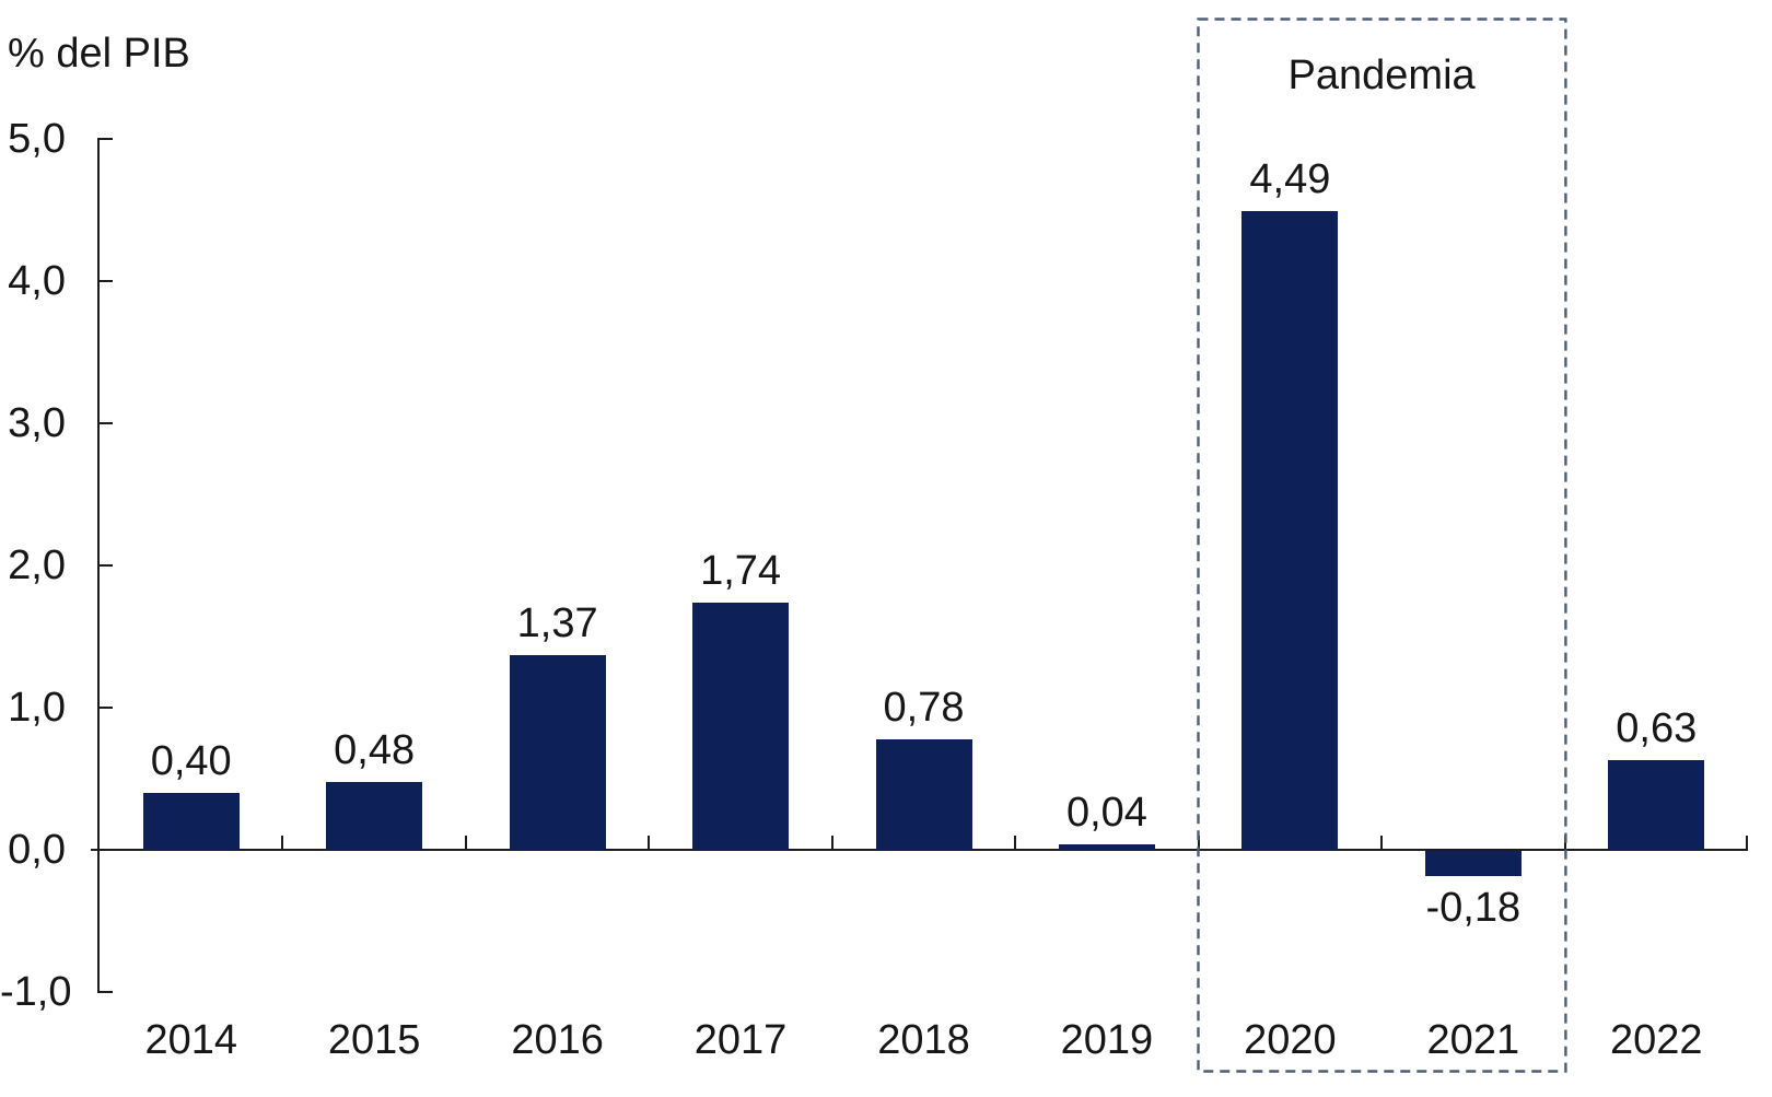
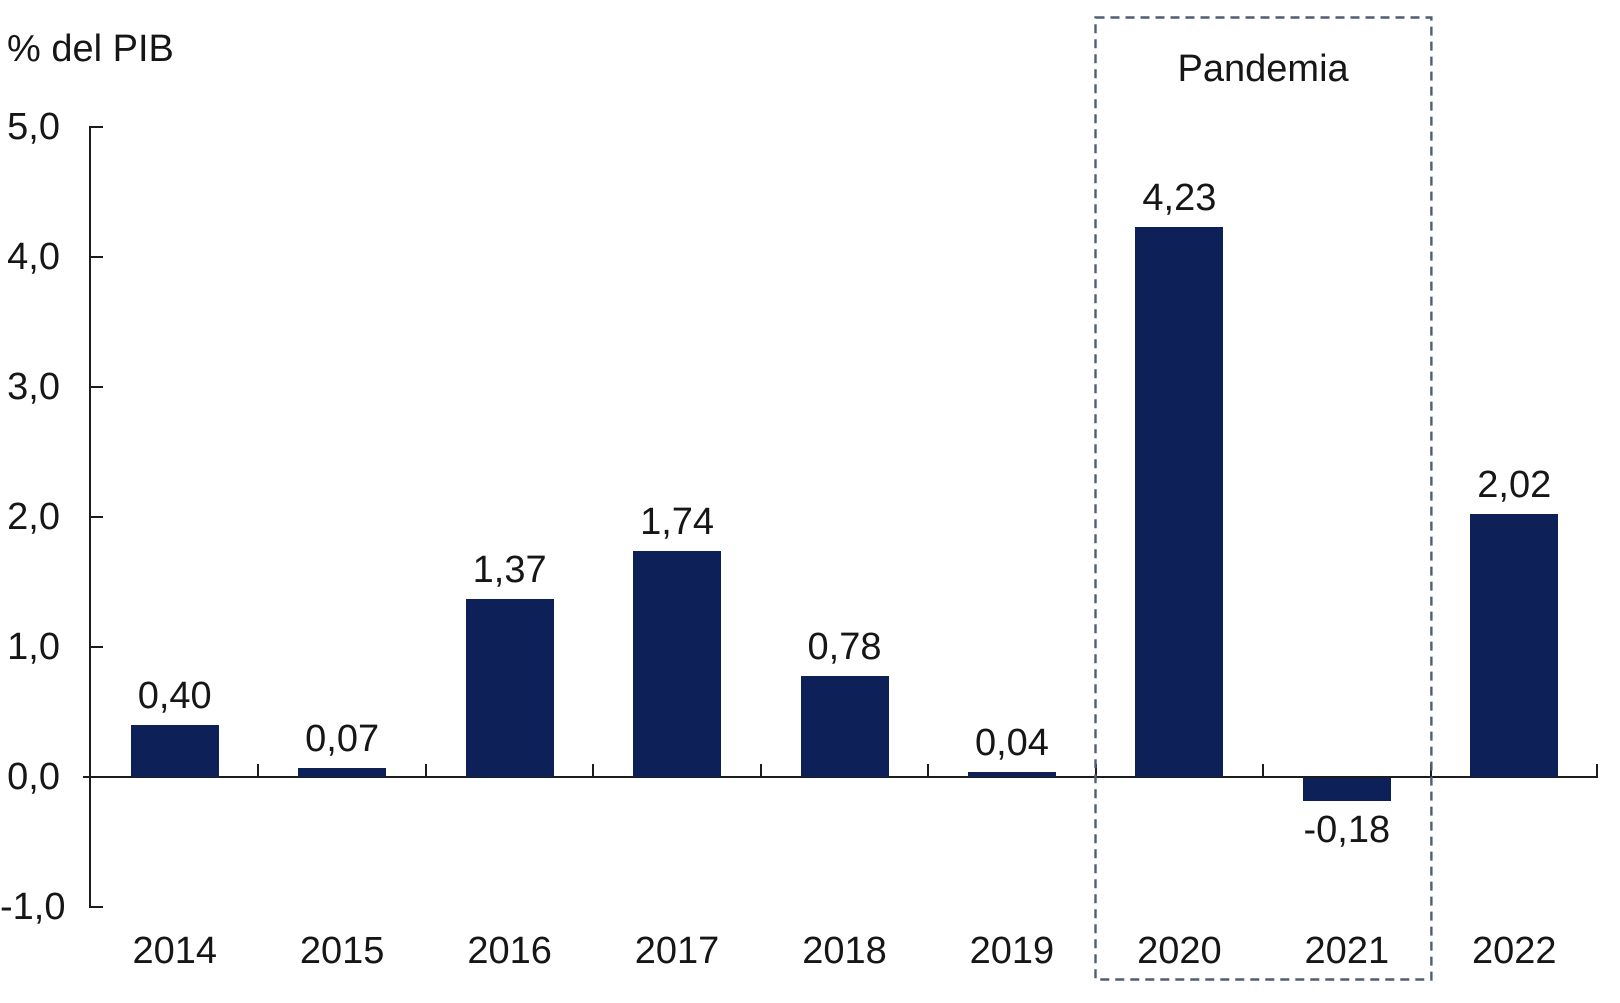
2015: 0,48 -> 0,07
2020: 4,49 -> 4,23
2022: 0,63 -> 2,02
